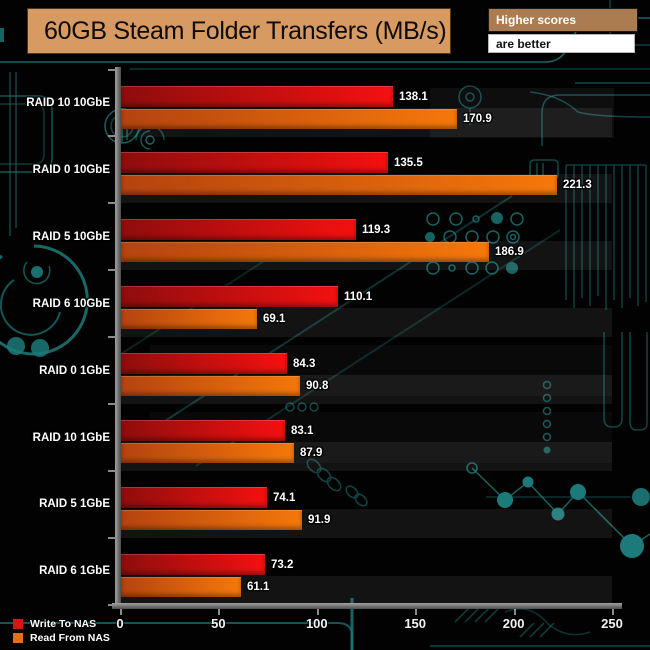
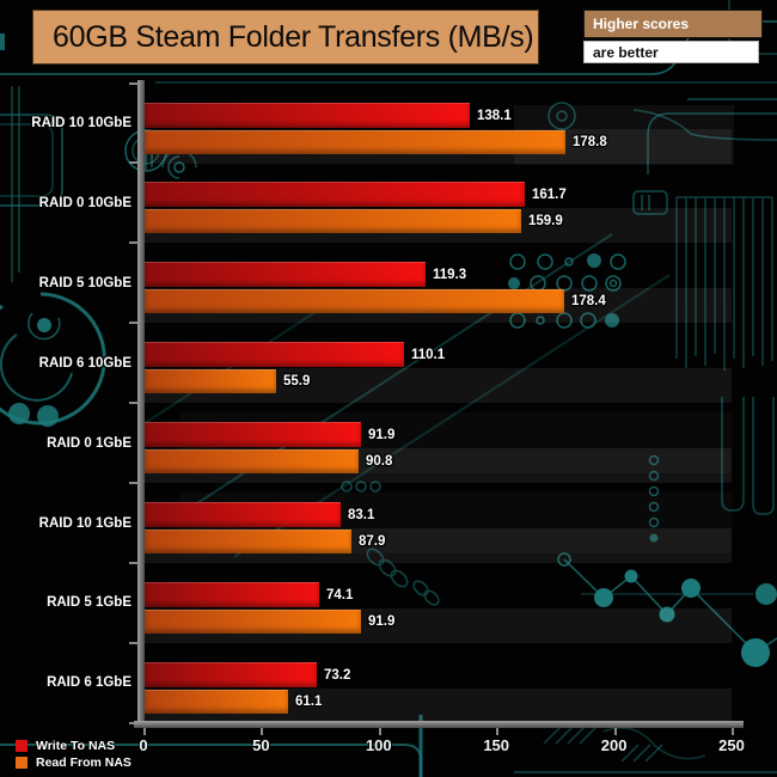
Read From NAS/RAID 10 10GbE: 170.9 -> 178.8
Write To NAS/RAID 0 10GbE: 135.5 -> 161.7
Read From NAS/RAID 0 10GbE: 221.3 -> 159.9
Read From NAS/RAID 5 10GbE: 186.9 -> 178.4
Read From NAS/RAID 6 10GbE: 69.1 -> 55.9
Write To NAS/RAID 0 1GbE: 84.3 -> 91.9
